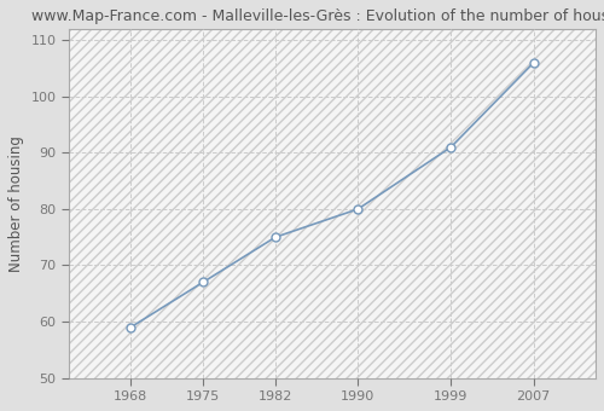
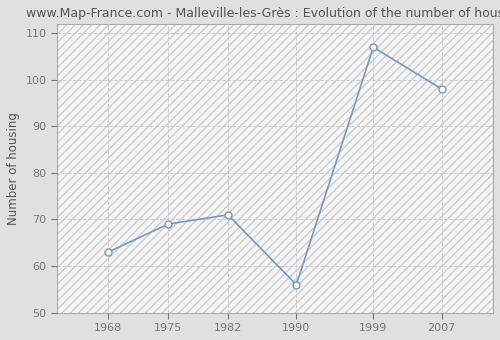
1968: 59 -> 63
1975: 67 -> 69
1982: 75 -> 71
1990: 80 -> 56
1999: 91 -> 107
2007: 106 -> 98
